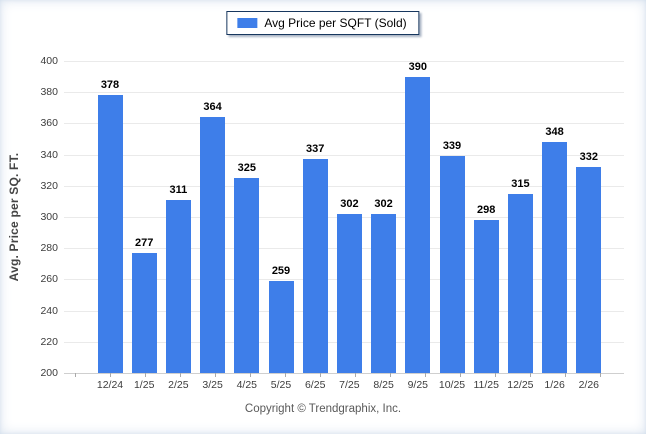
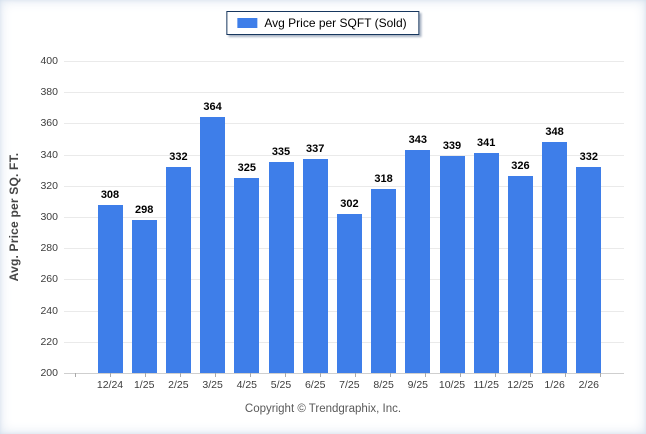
12/24: 378 -> 308
1/25: 277 -> 298
2/25: 311 -> 332
5/25: 259 -> 335
8/25: 302 -> 318
9/25: 390 -> 343
11/25: 298 -> 341
12/25: 315 -> 326
